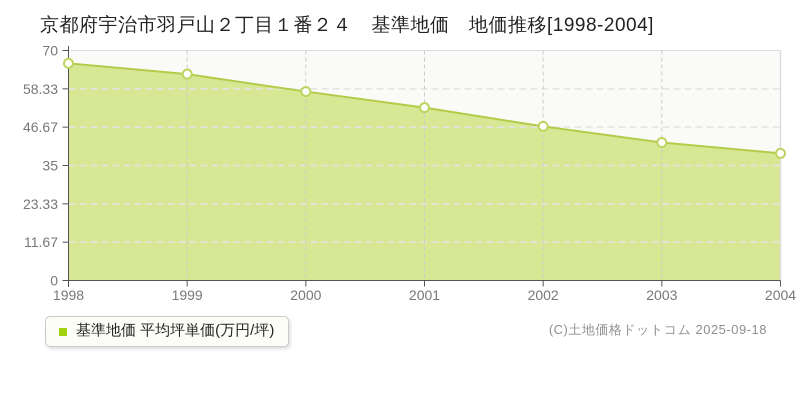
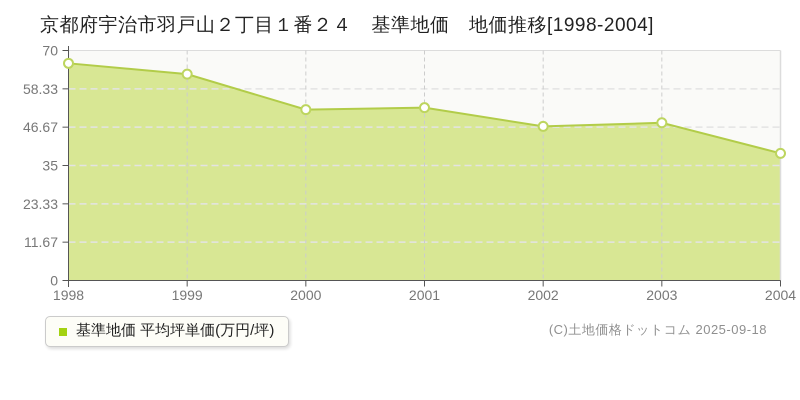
2000: 58 -> 52
2003: 42 -> 48
